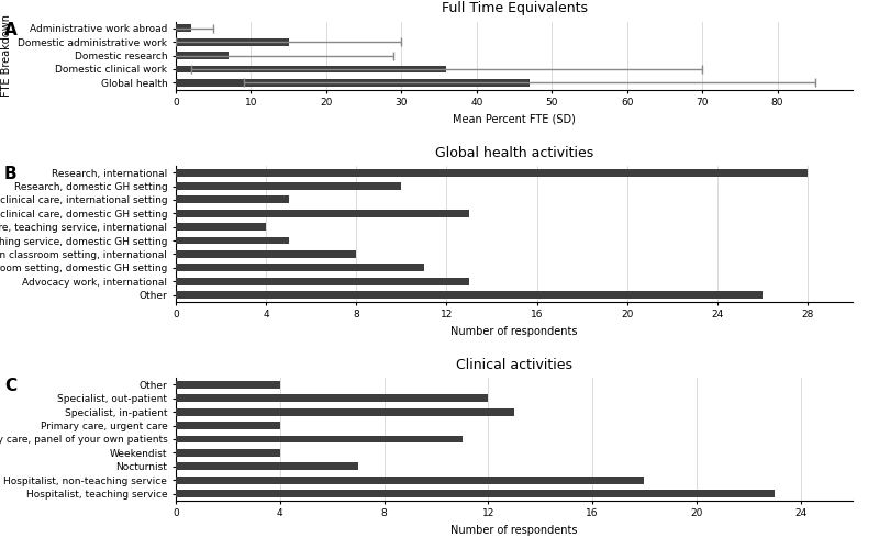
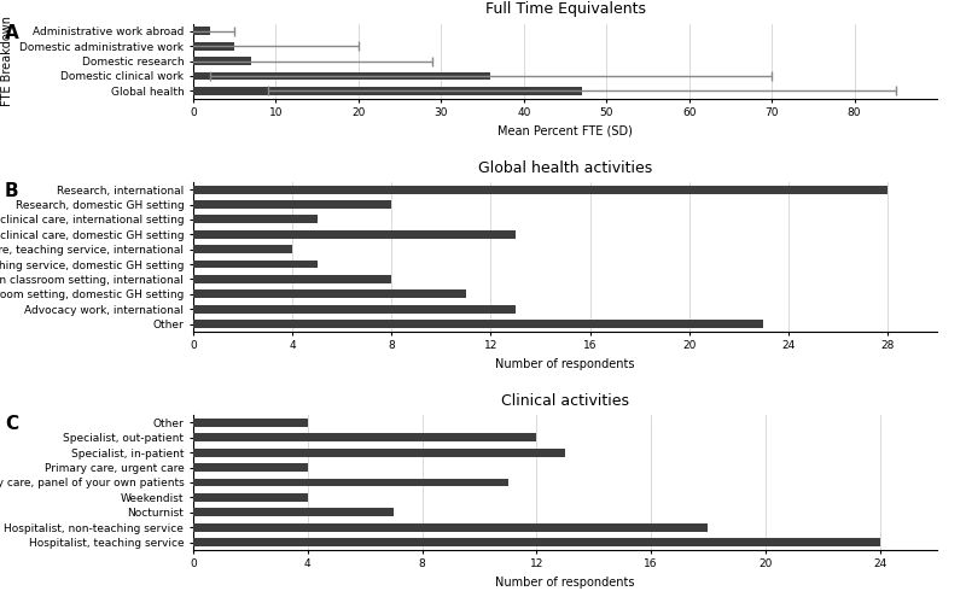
Full Time Equivalents/Domestic administrative work: 15 -> 5
Global health activities/Research, domestic GH setting: 10 -> 8
Global health activities/Other: 26 -> 23
Clinical activities/Hospitalist, teaching service: 23 -> 24
